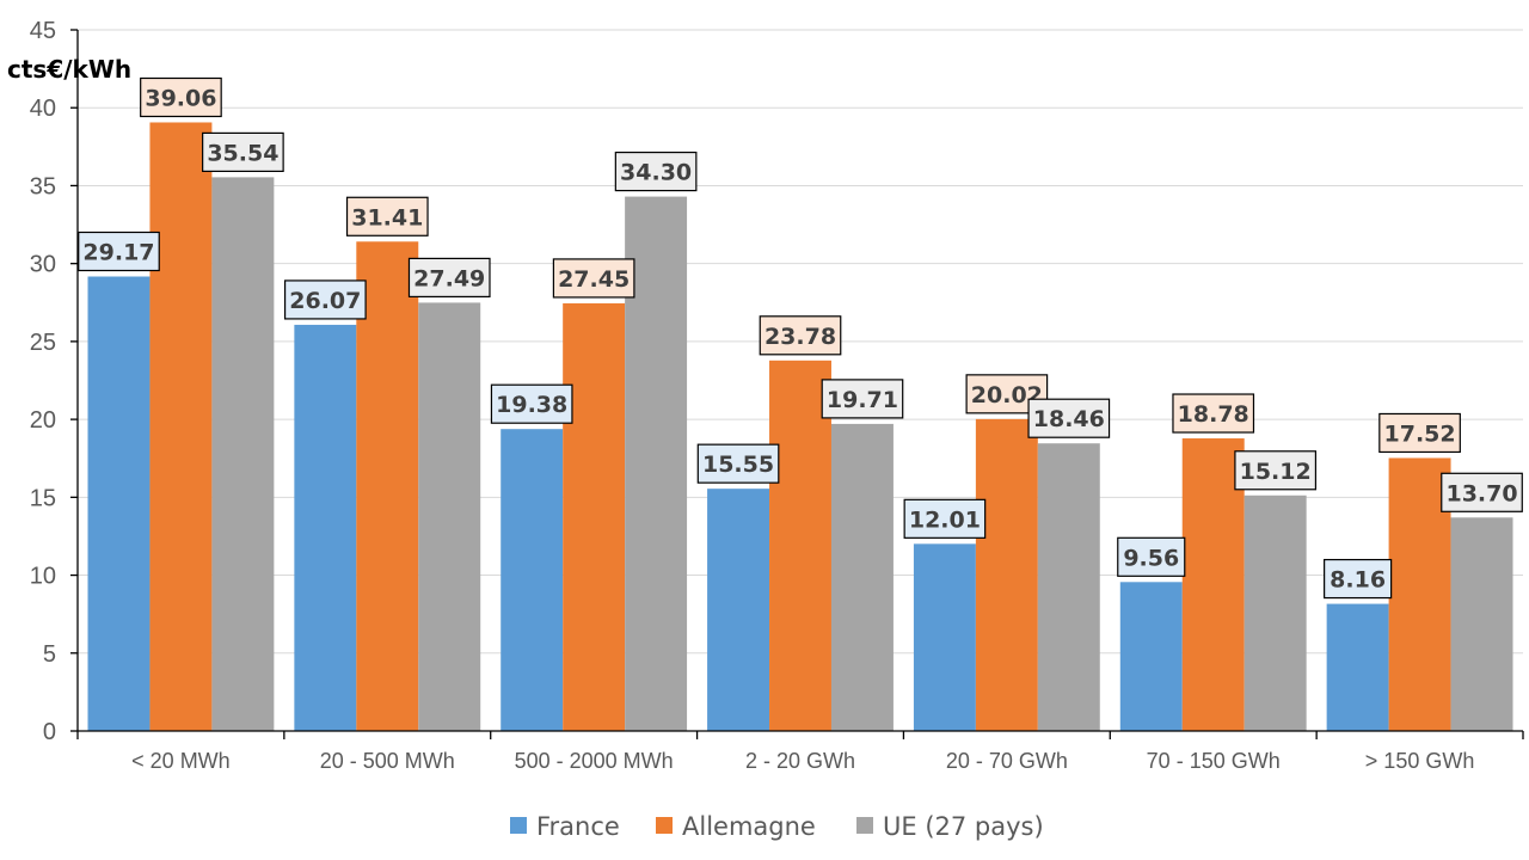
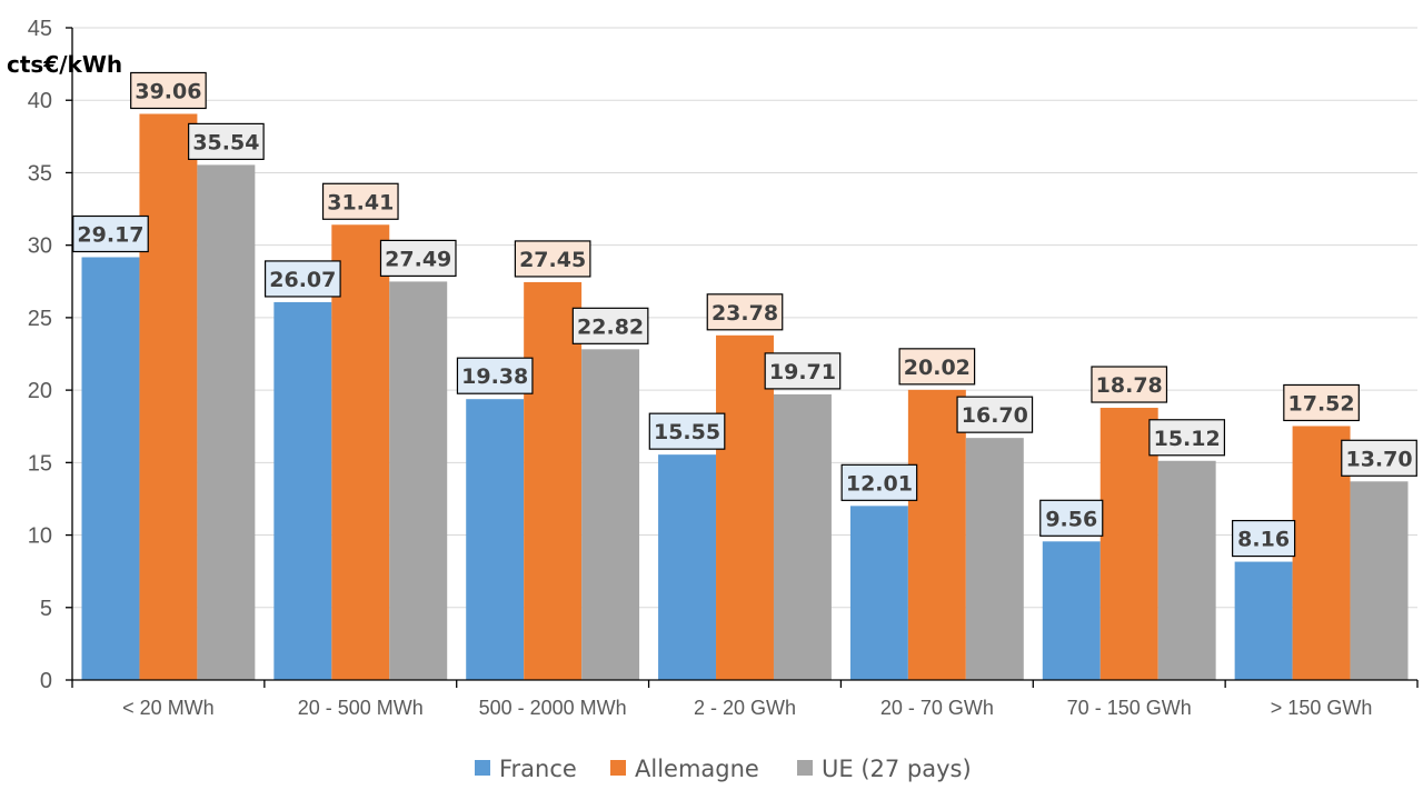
UE (27 pays)/500 - 2000 MWh: 34.30 -> 22.82
UE (27 pays)/20 - 70 GWh: 18.46 -> 16.70
